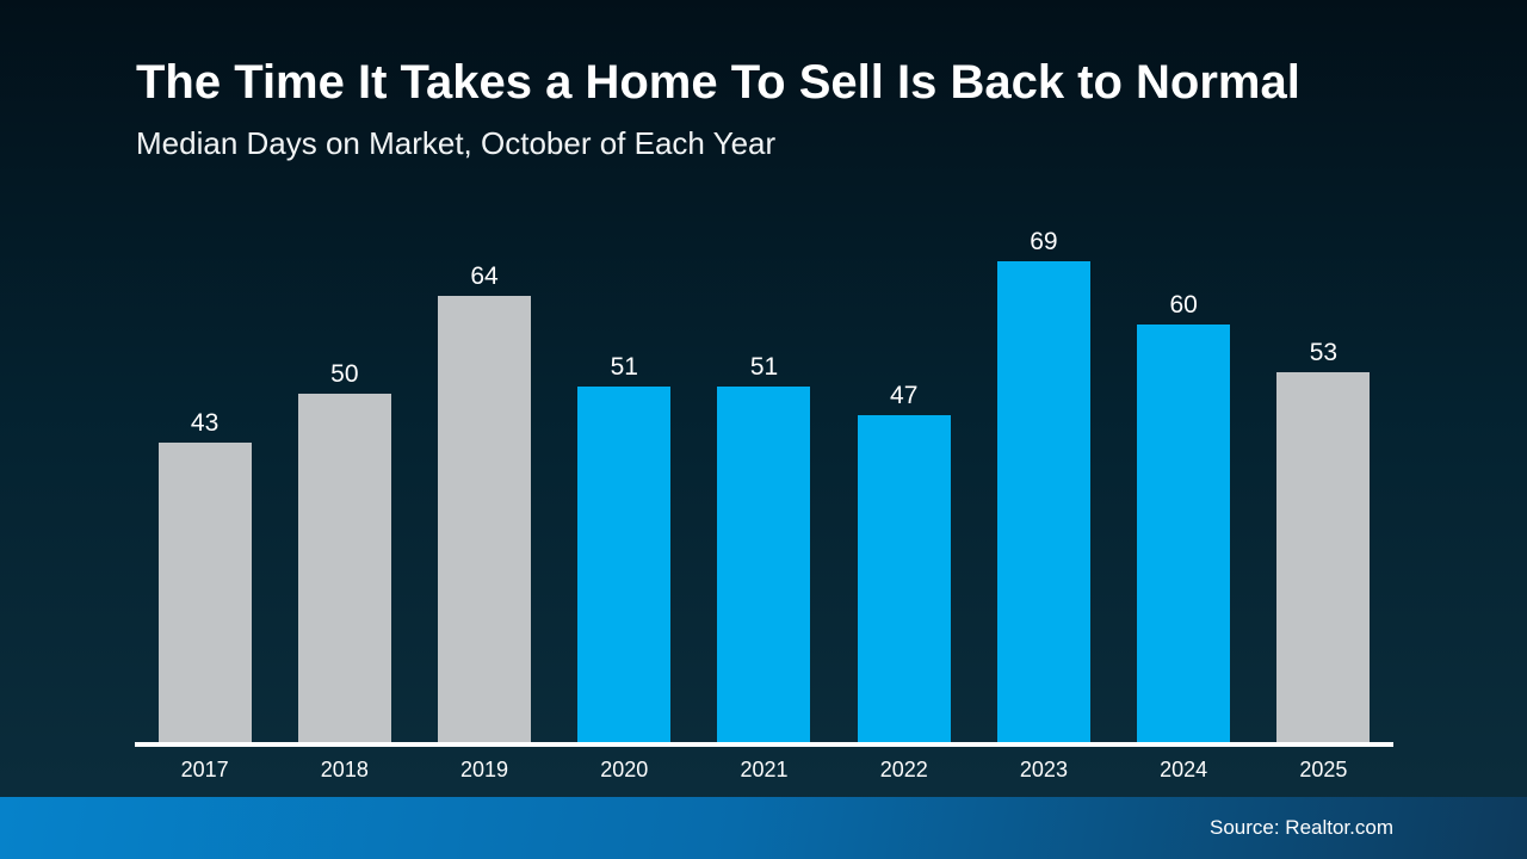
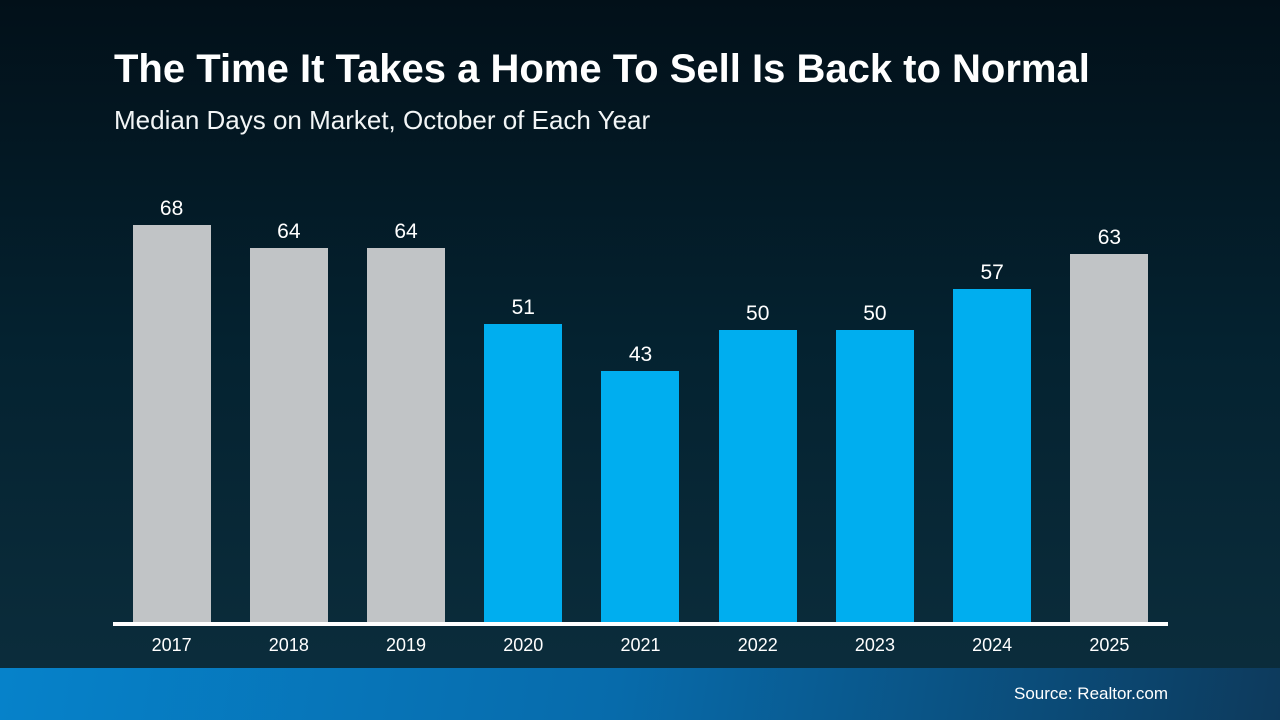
2017: 43 -> 68
2018: 50 -> 64
2021: 51 -> 43
2022: 47 -> 50
2023: 69 -> 50
2024: 60 -> 57
2025: 53 -> 63
